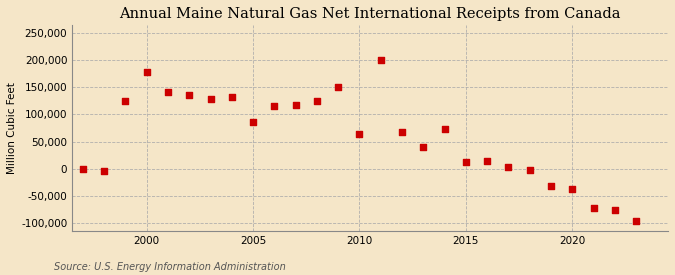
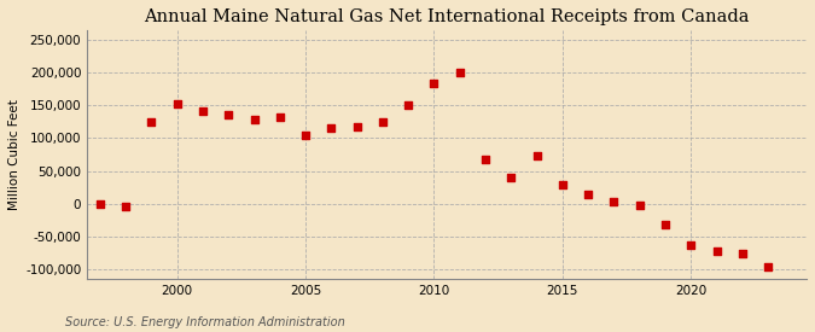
2000: 178,000 -> 153,000
2005: 86,000 -> 104,000
2010: 64,000 -> 183,000
2015: 12,000 -> 29,000
2020: -38,000 -> -63,000
